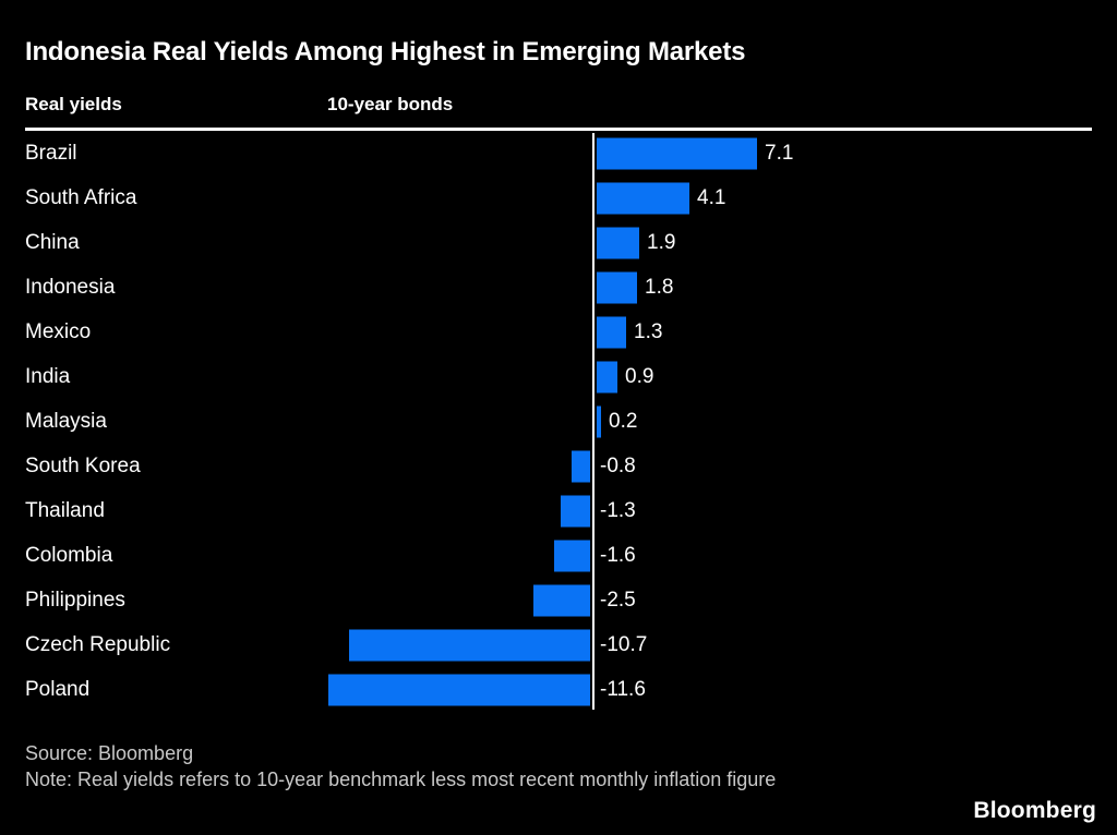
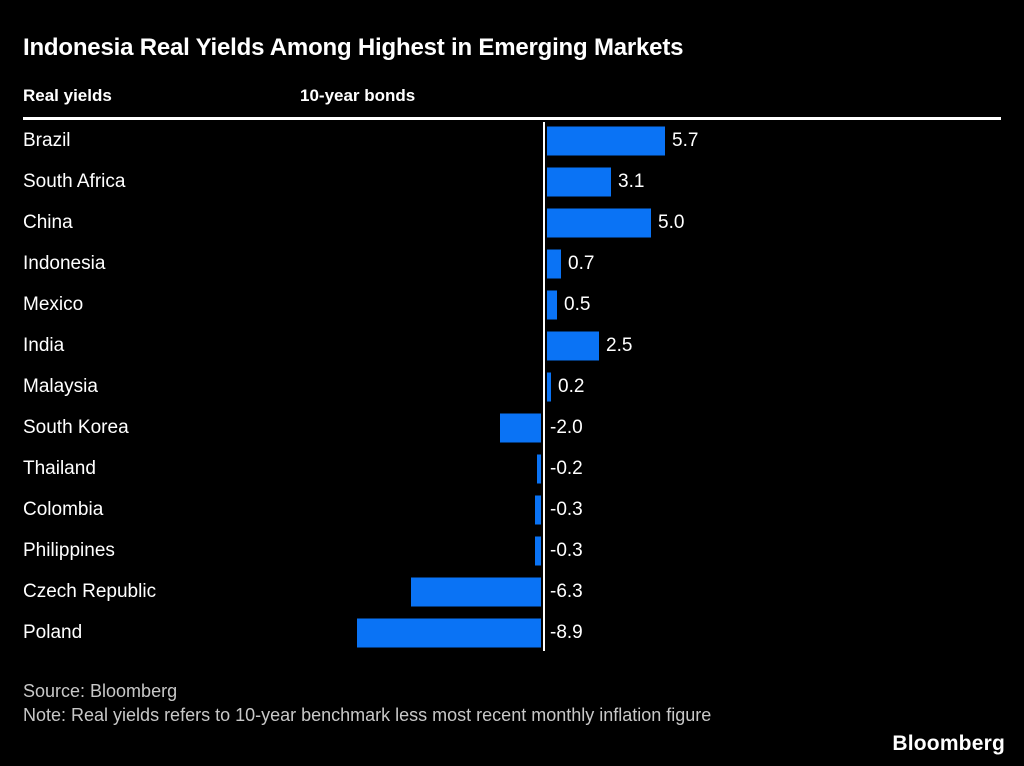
Brazil: 7.1 -> 5.7
South Africa: 4.1 -> 3.1
China: 1.9 -> 5.0
Indonesia: 1.8 -> 0.7
Mexico: 1.3 -> 0.5
India: 0.9 -> 2.5
South Korea: -0.8 -> -2.0
Thailand: -1.3 -> -0.2
Colombia: -1.6 -> -0.3
Philippines: -2.5 -> -0.3
Czech Republic: -10.7 -> -6.3
Poland: -11.6 -> -8.9
